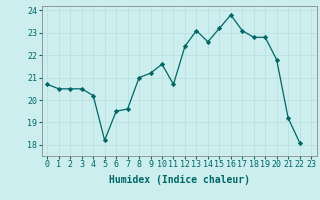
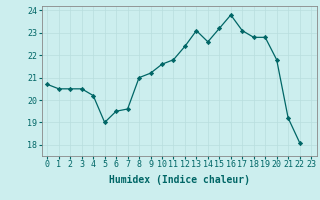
5: 18.2 -> 19.0
11: 20.7 -> 21.8
